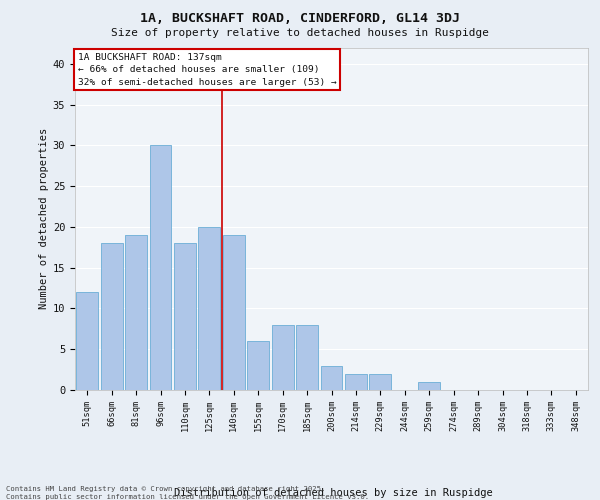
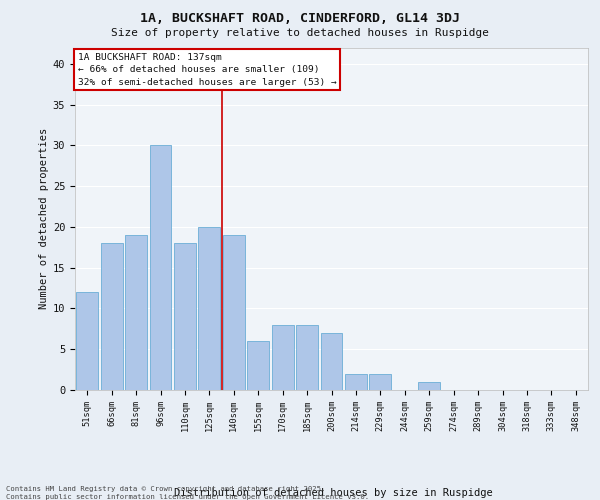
200sqm: 3 -> 7
